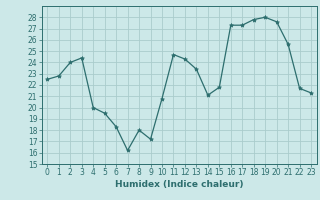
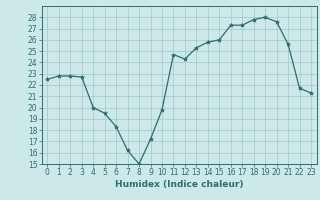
2: 24.0 -> 22.8
3: 24.4 -> 22.7
8: 18.0 -> 15.0
10: 20.8 -> 19.8
13: 23.4 -> 25.3
14: 21.1 -> 25.8
15: 21.8 -> 26.0
